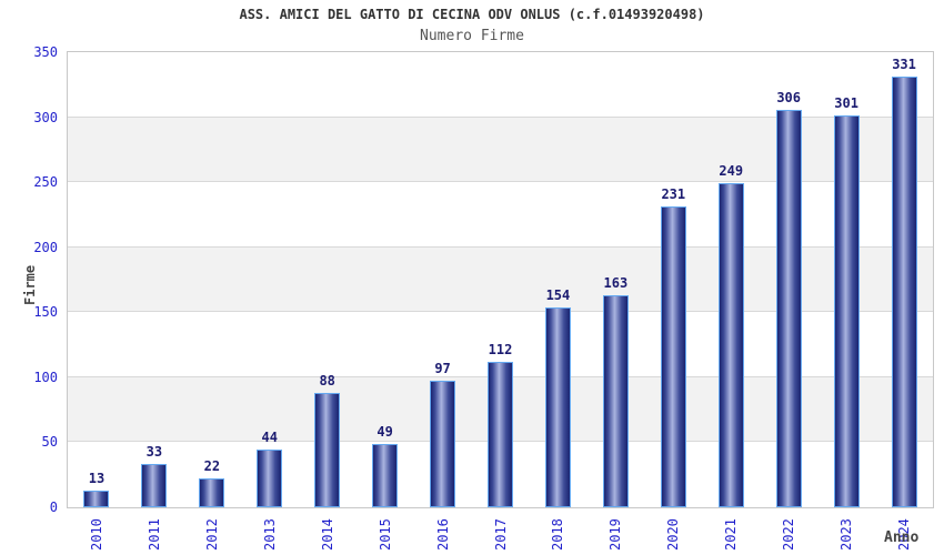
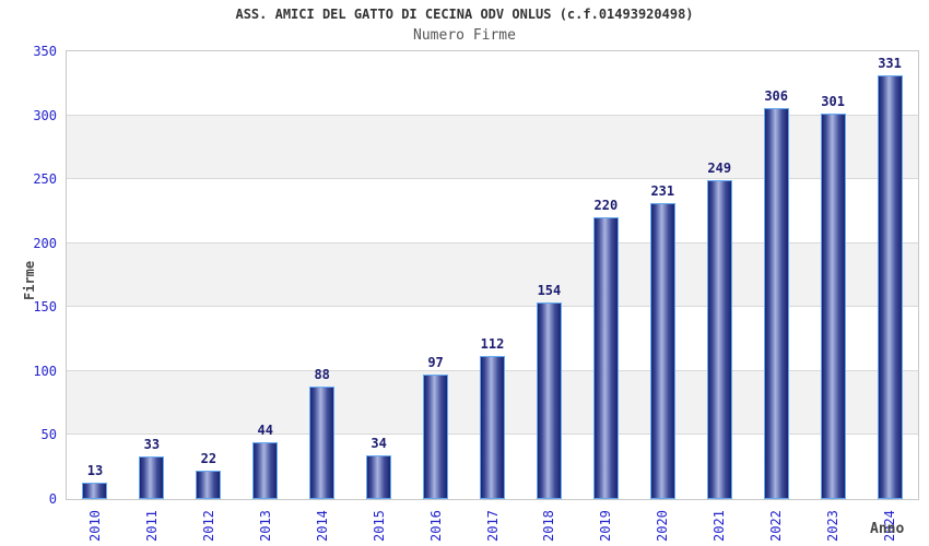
2015: 49 -> 34
2019: 163 -> 220
